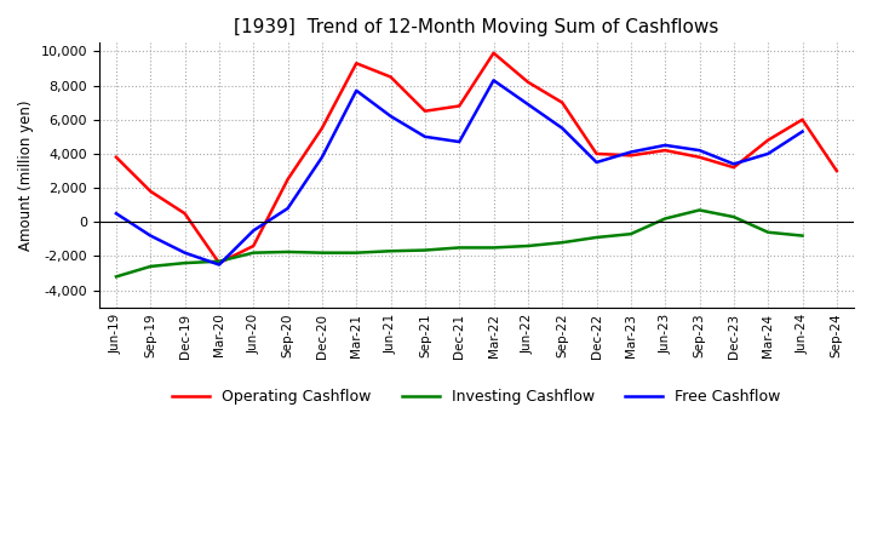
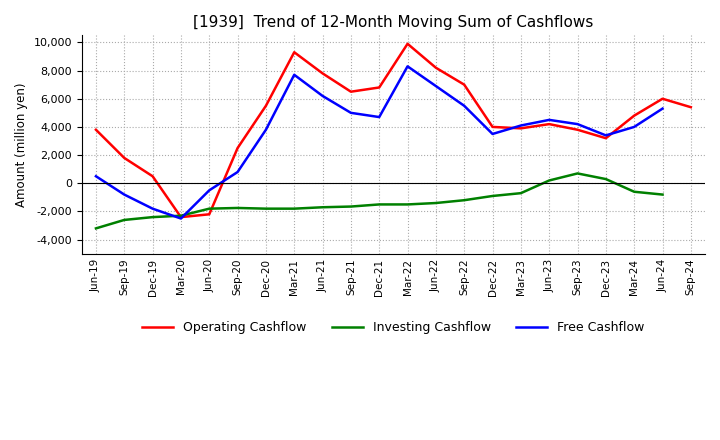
Operating Cashflow/Jun-20: -1,400 -> -2,200
Operating Cashflow/Jun-21: 8,500 -> 7,800
Operating Cashflow/Sep-24: 3,000 -> 5,400
